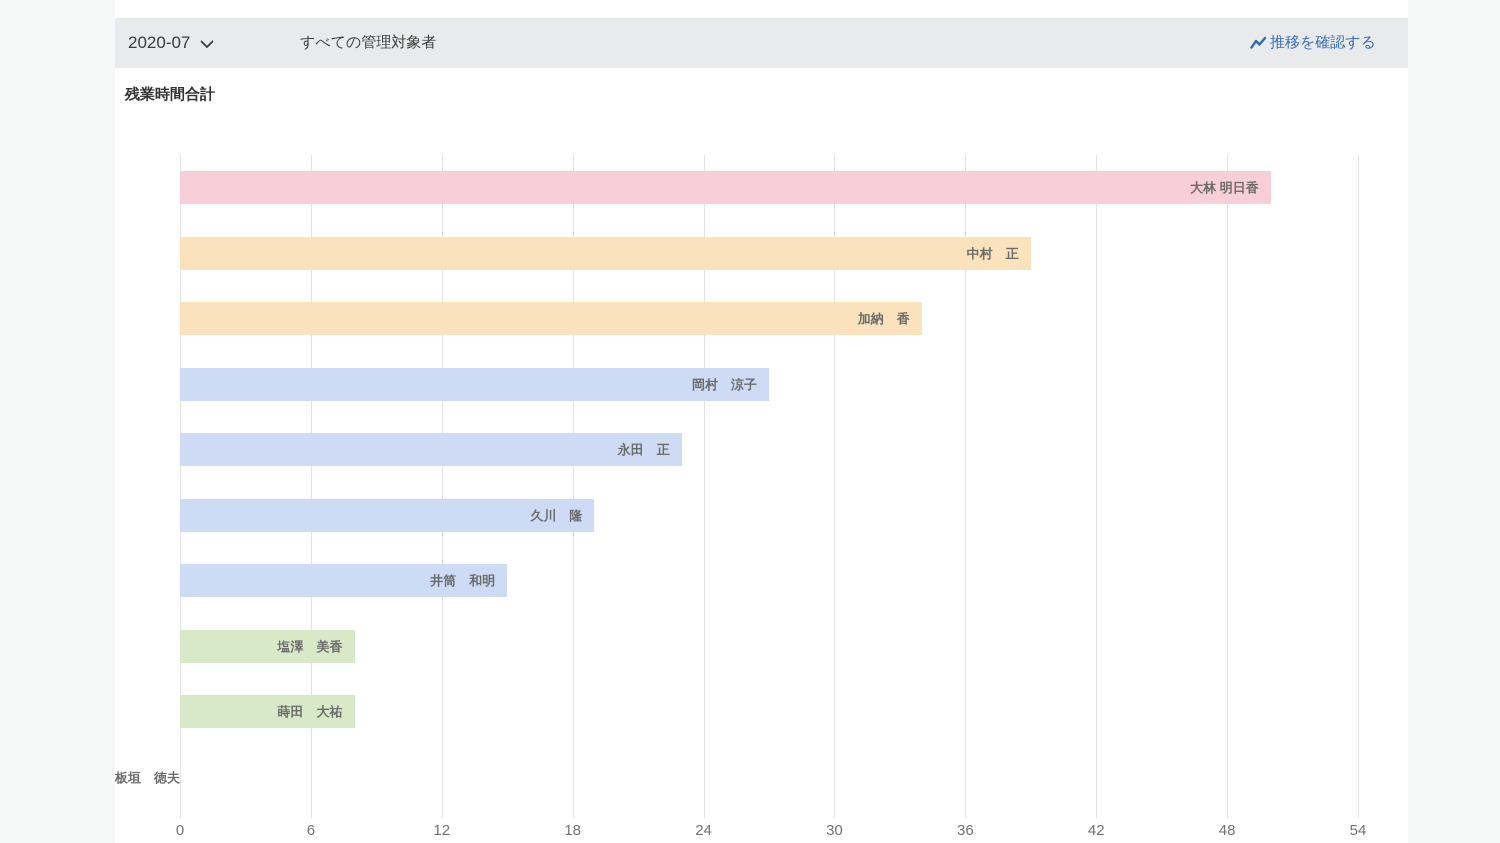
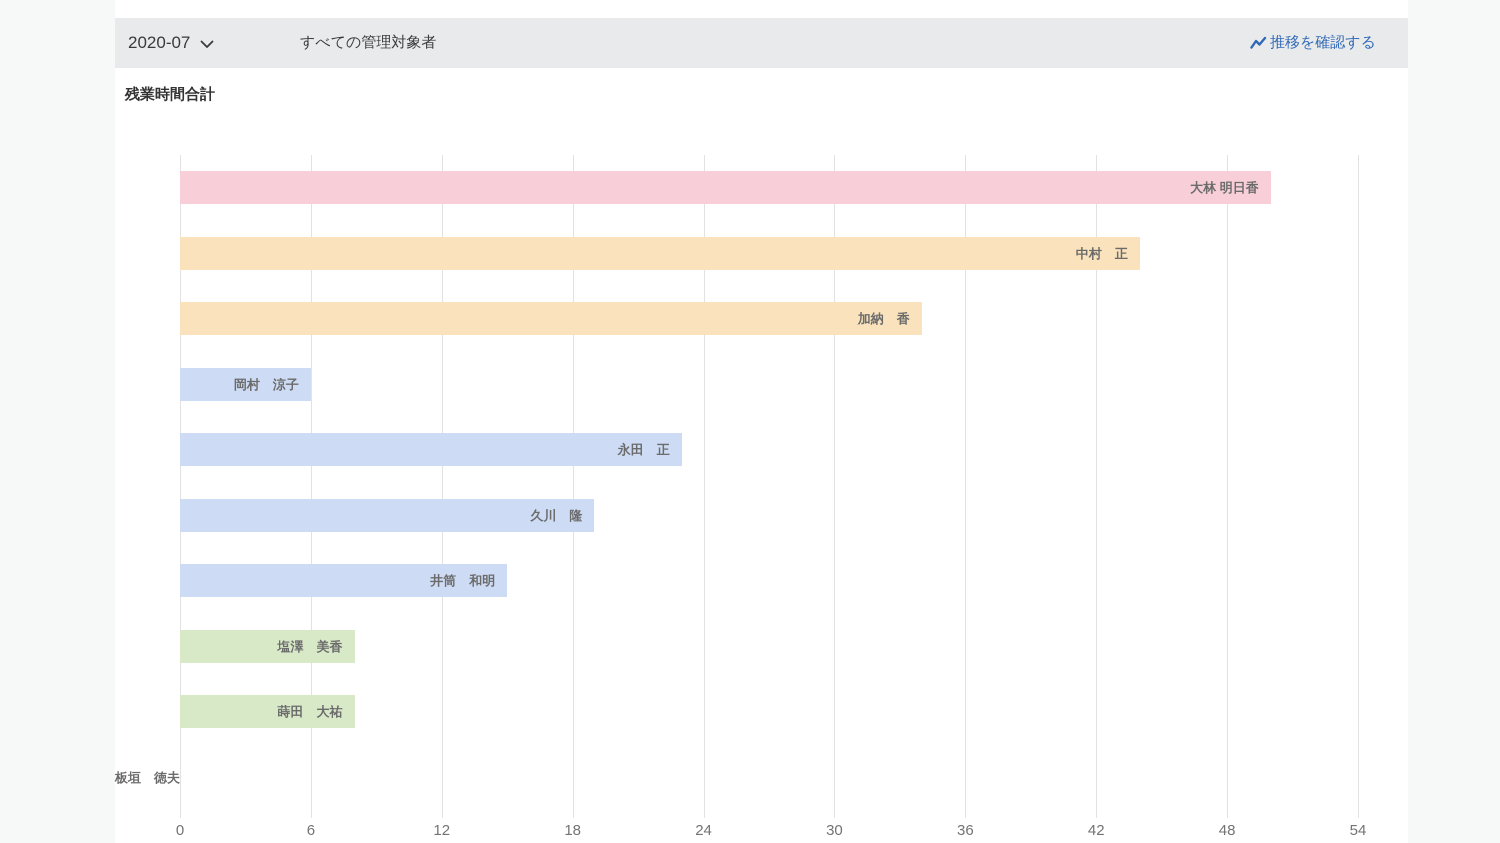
中村 正: 39 -> 44
岡村 涼子: 27 -> 6
